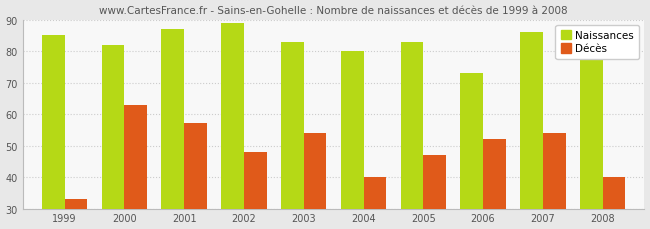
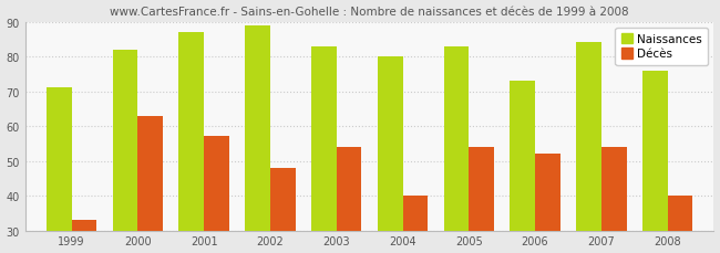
Naissances/1999: 85 -> 71
Décès/2005: 47 -> 54
Naissances/2007: 86 -> 84
Naissances/2008: 78 -> 76
